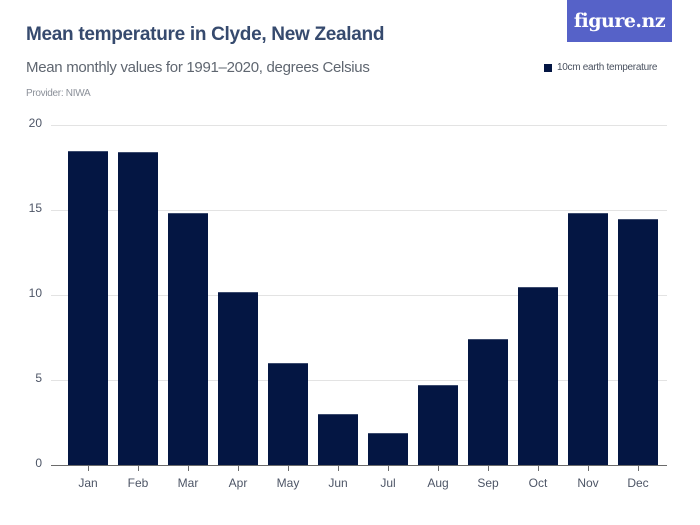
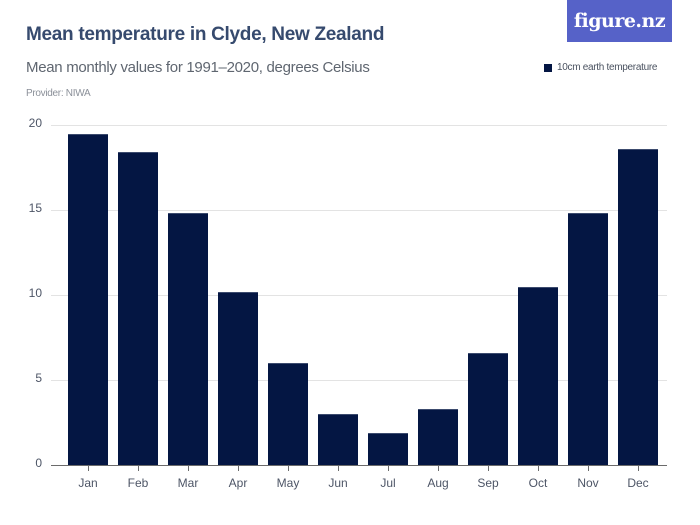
Jan: 18.5 -> 19.5
Aug: 4.7 -> 3.3
Sep: 7.4 -> 6.6
Dec: 14.5 -> 18.6
